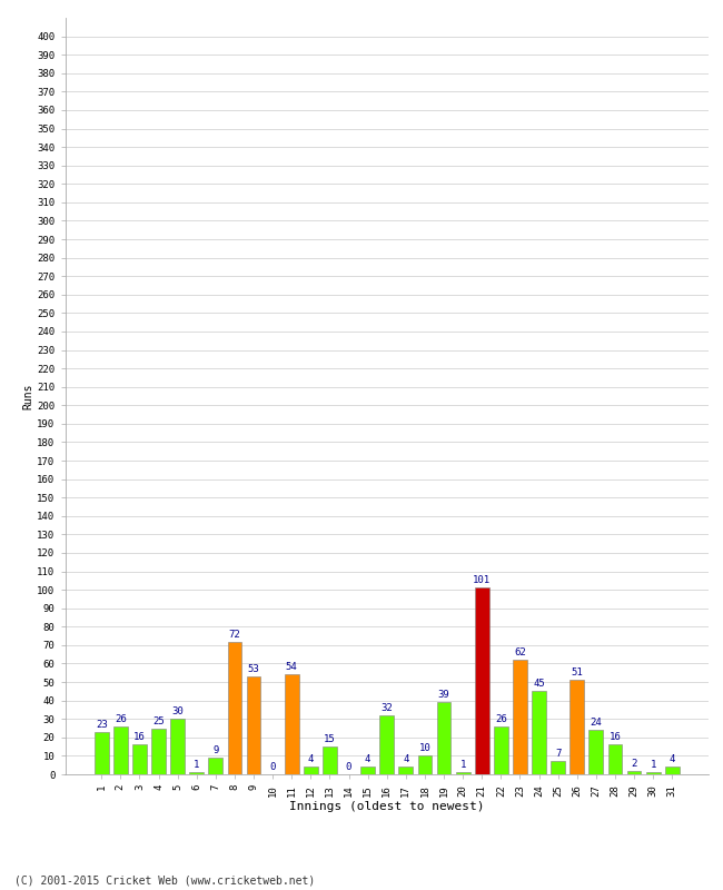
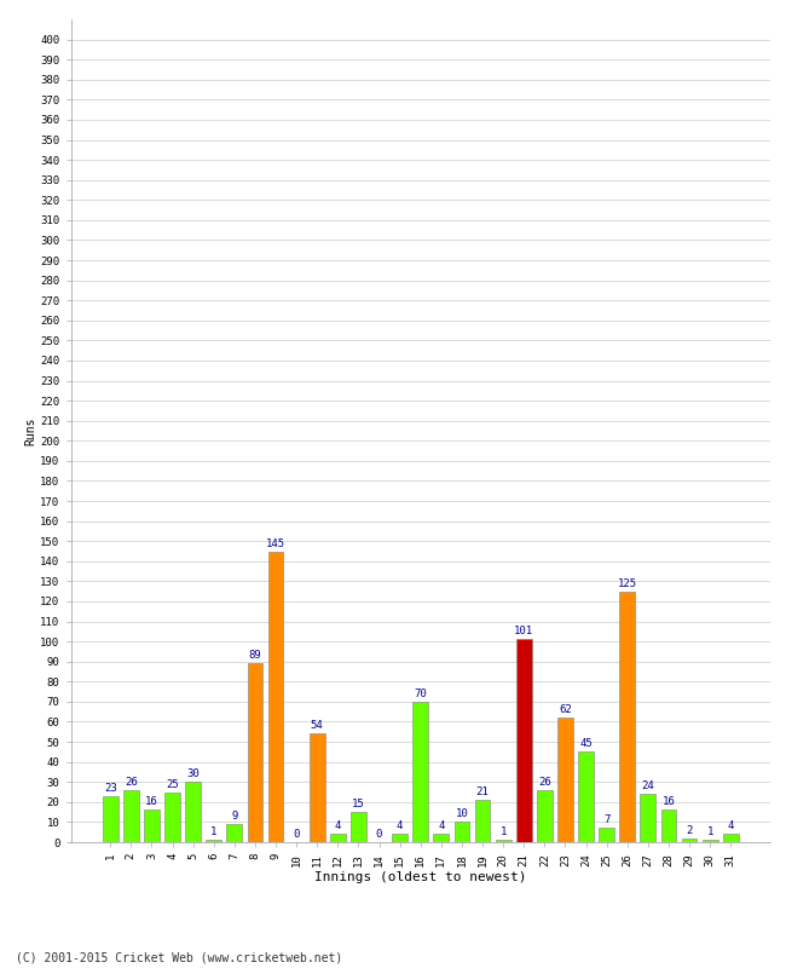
8: 72 -> 89
9: 53 -> 145
16: 32 -> 70
19: 39 -> 21
26: 51 -> 125
